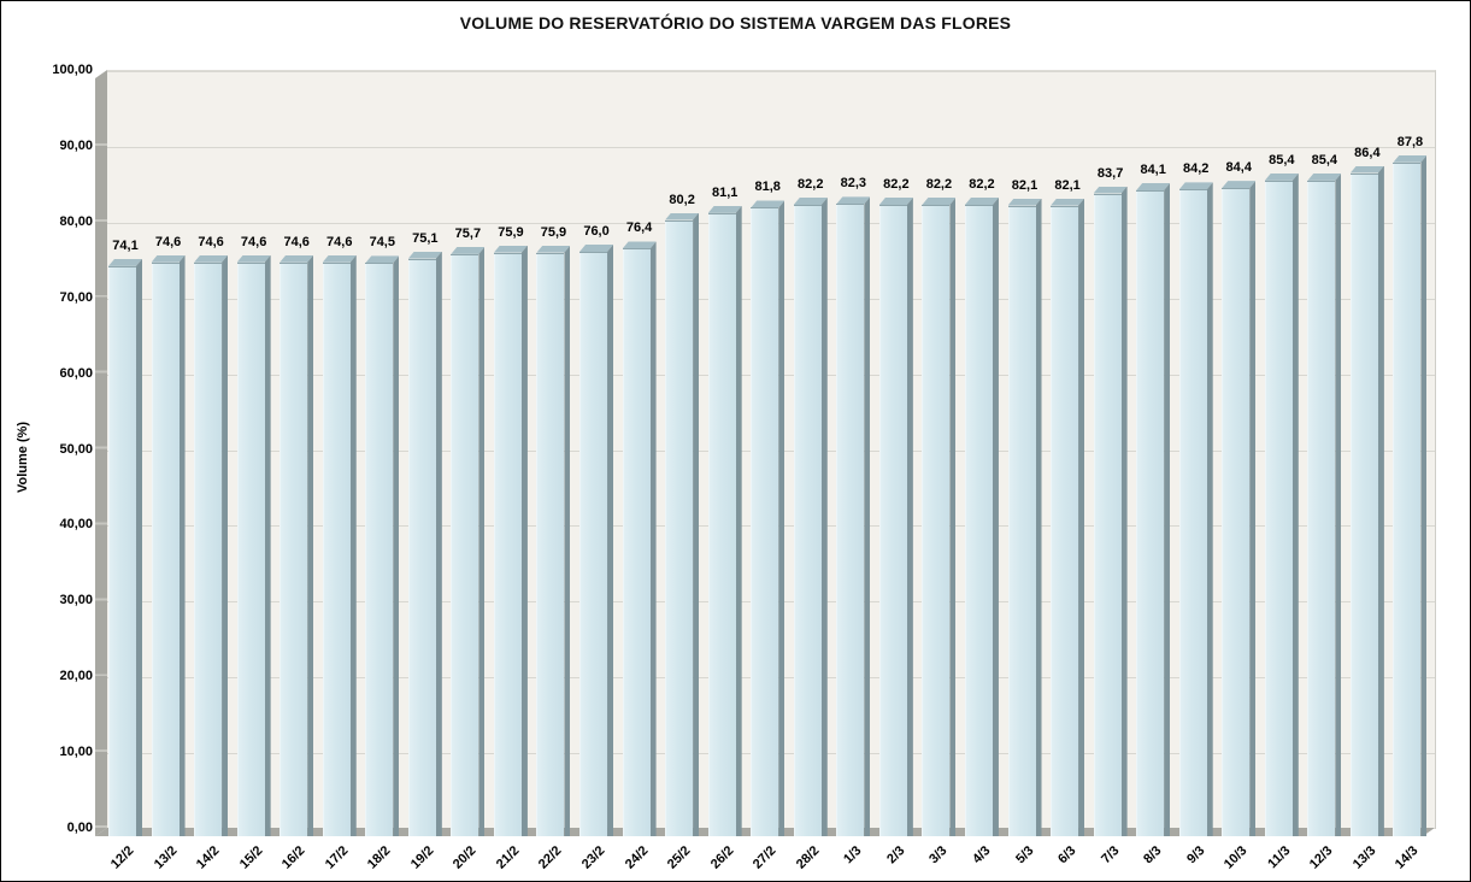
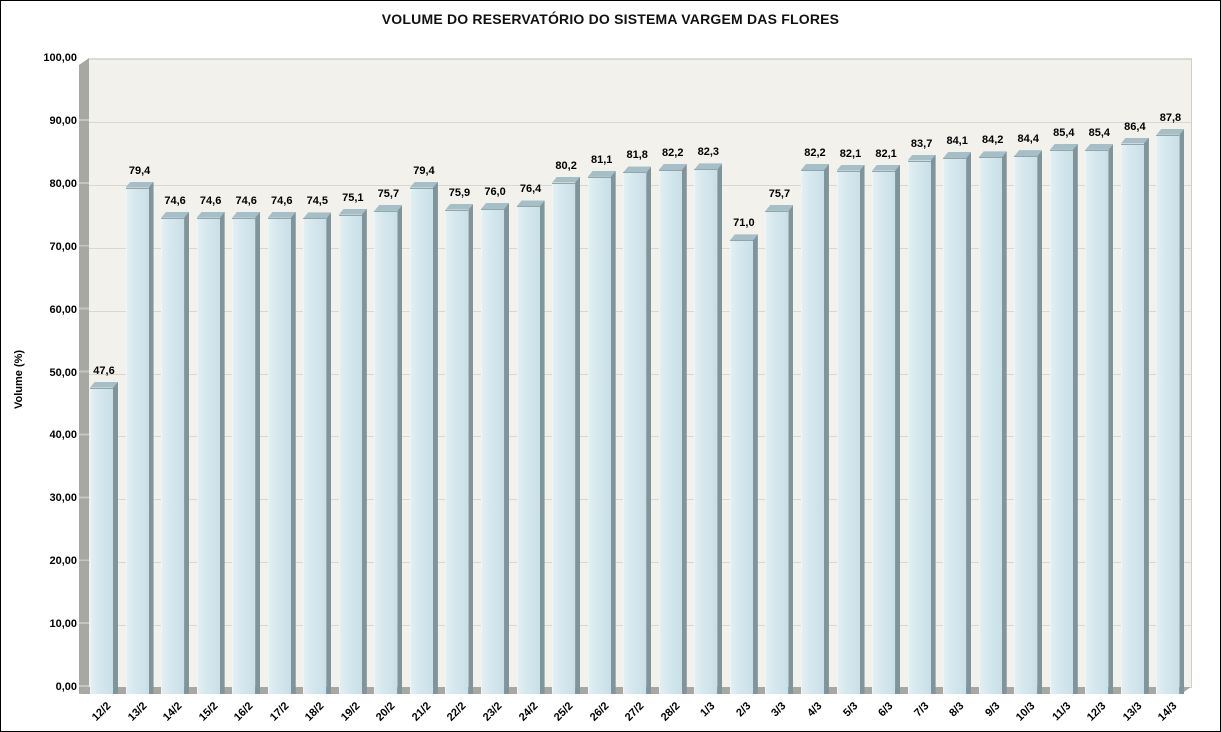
12/2: 74,1 -> 47,6
13/2: 74,6 -> 79,4
21/2: 75,9 -> 79,4
2/3: 82,2 -> 71,0
3/3: 82,2 -> 75,7
